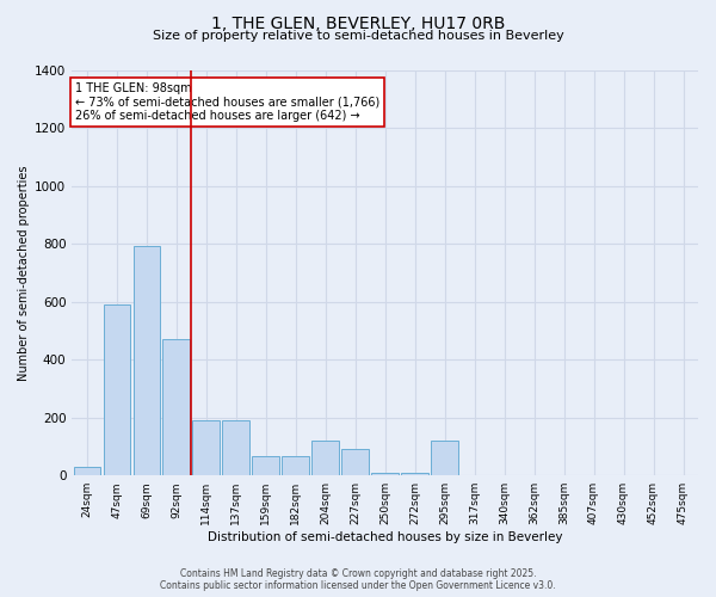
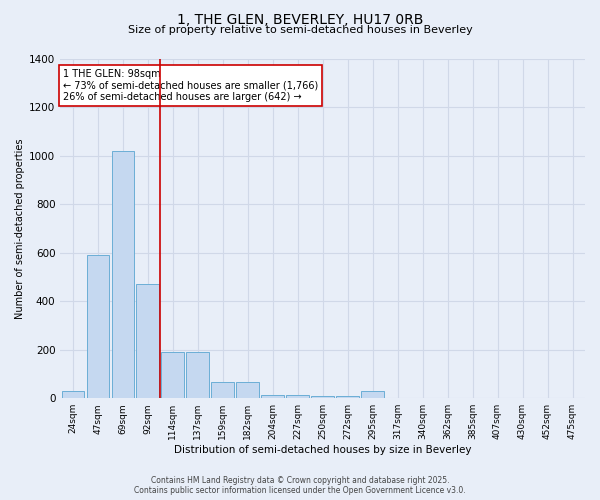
69sqm: 795 -> 1020
204sqm: 120 -> 12
227sqm: 90 -> 12
295sqm: 120 -> 30
